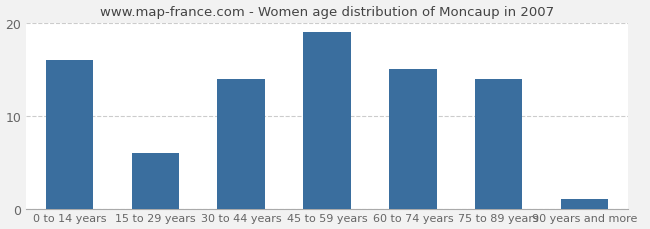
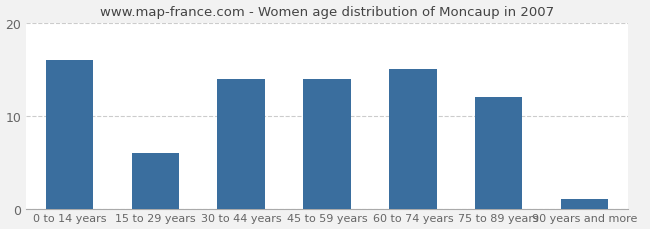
45 to 59 years: 19 -> 14
75 to 89 years: 14 -> 12
